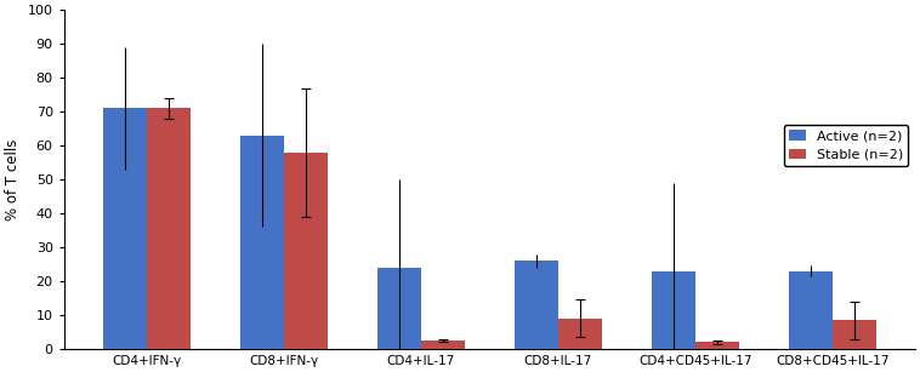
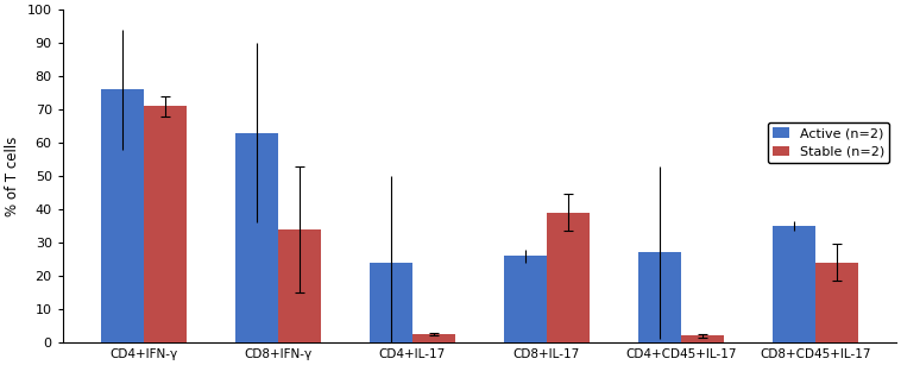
Active (n=2)/CD4+IFN-γ: 71 -> 76
Stable (n=2)/CD8+IFN-γ: 58.0 -> 34.0
Stable (n=2)/CD8+IL-17: 9.0 -> 39.0
Active (n=2)/CD4+CD45+IL-17: 23 -> 27
Active (n=2)/CD8+CD45+IL-17: 23 -> 35
Stable (n=2)/CD8+CD45+IL-17: 8.5 -> 24.0
